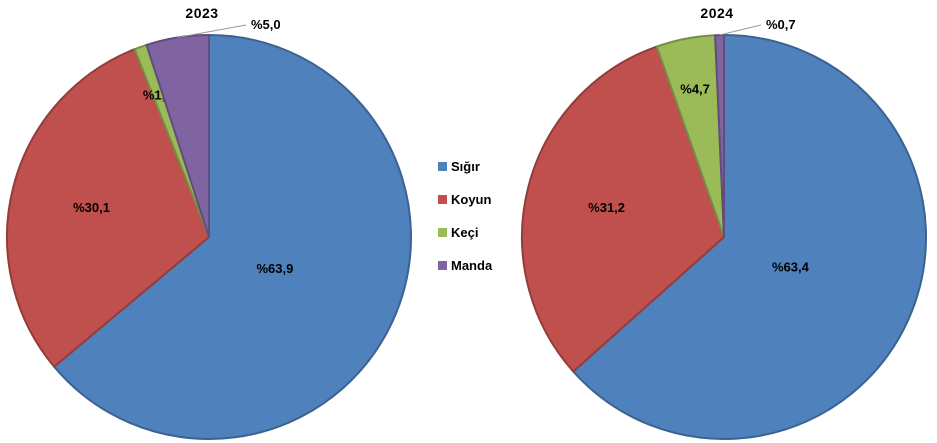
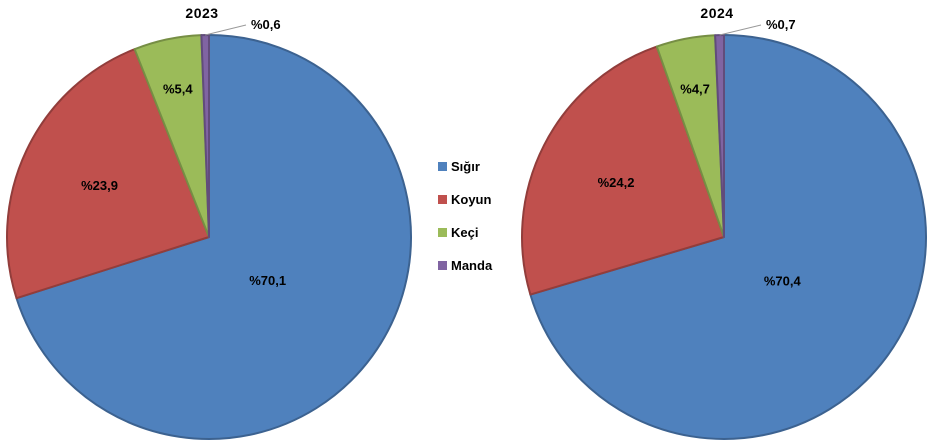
2023/Sığır: 63,9 -> 70,1
2023/Koyun: 30,1 -> 23,9
2023/Keçi: 1,0 -> 5,4
2023/Manda: 5,0 -> 0,6
2024/Sığır: 63,4 -> 70,4
2024/Koyun: 31,2 -> 24,2
